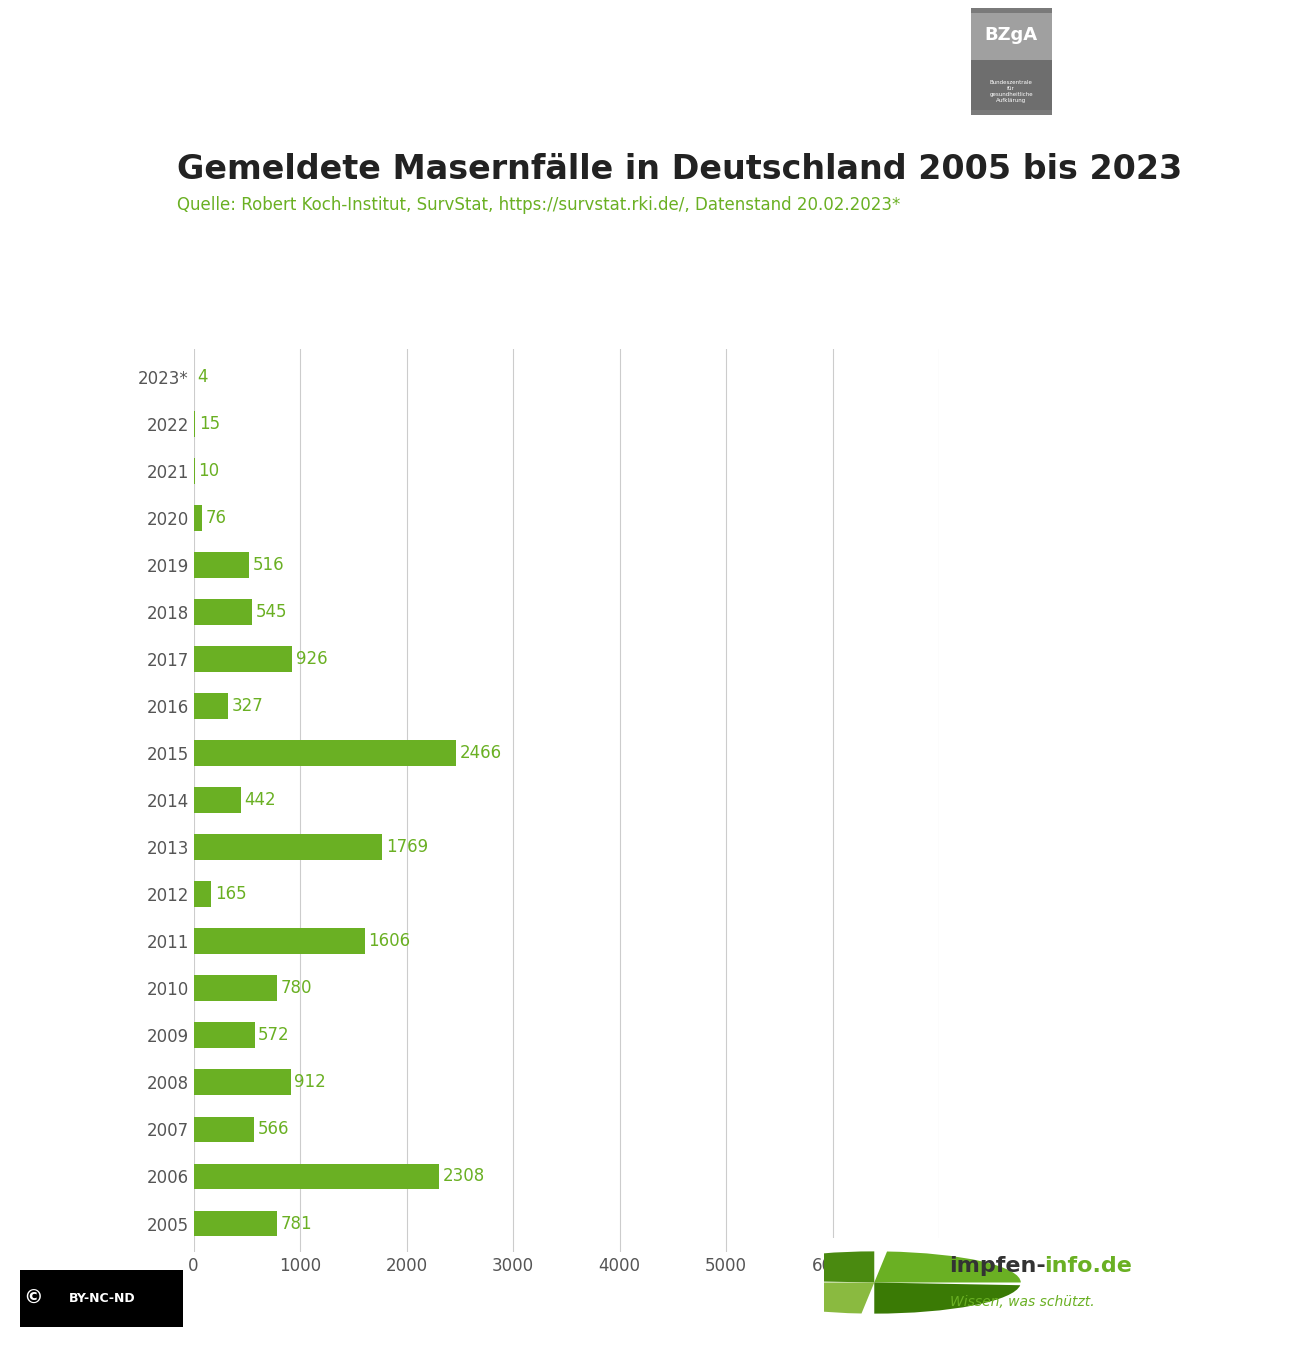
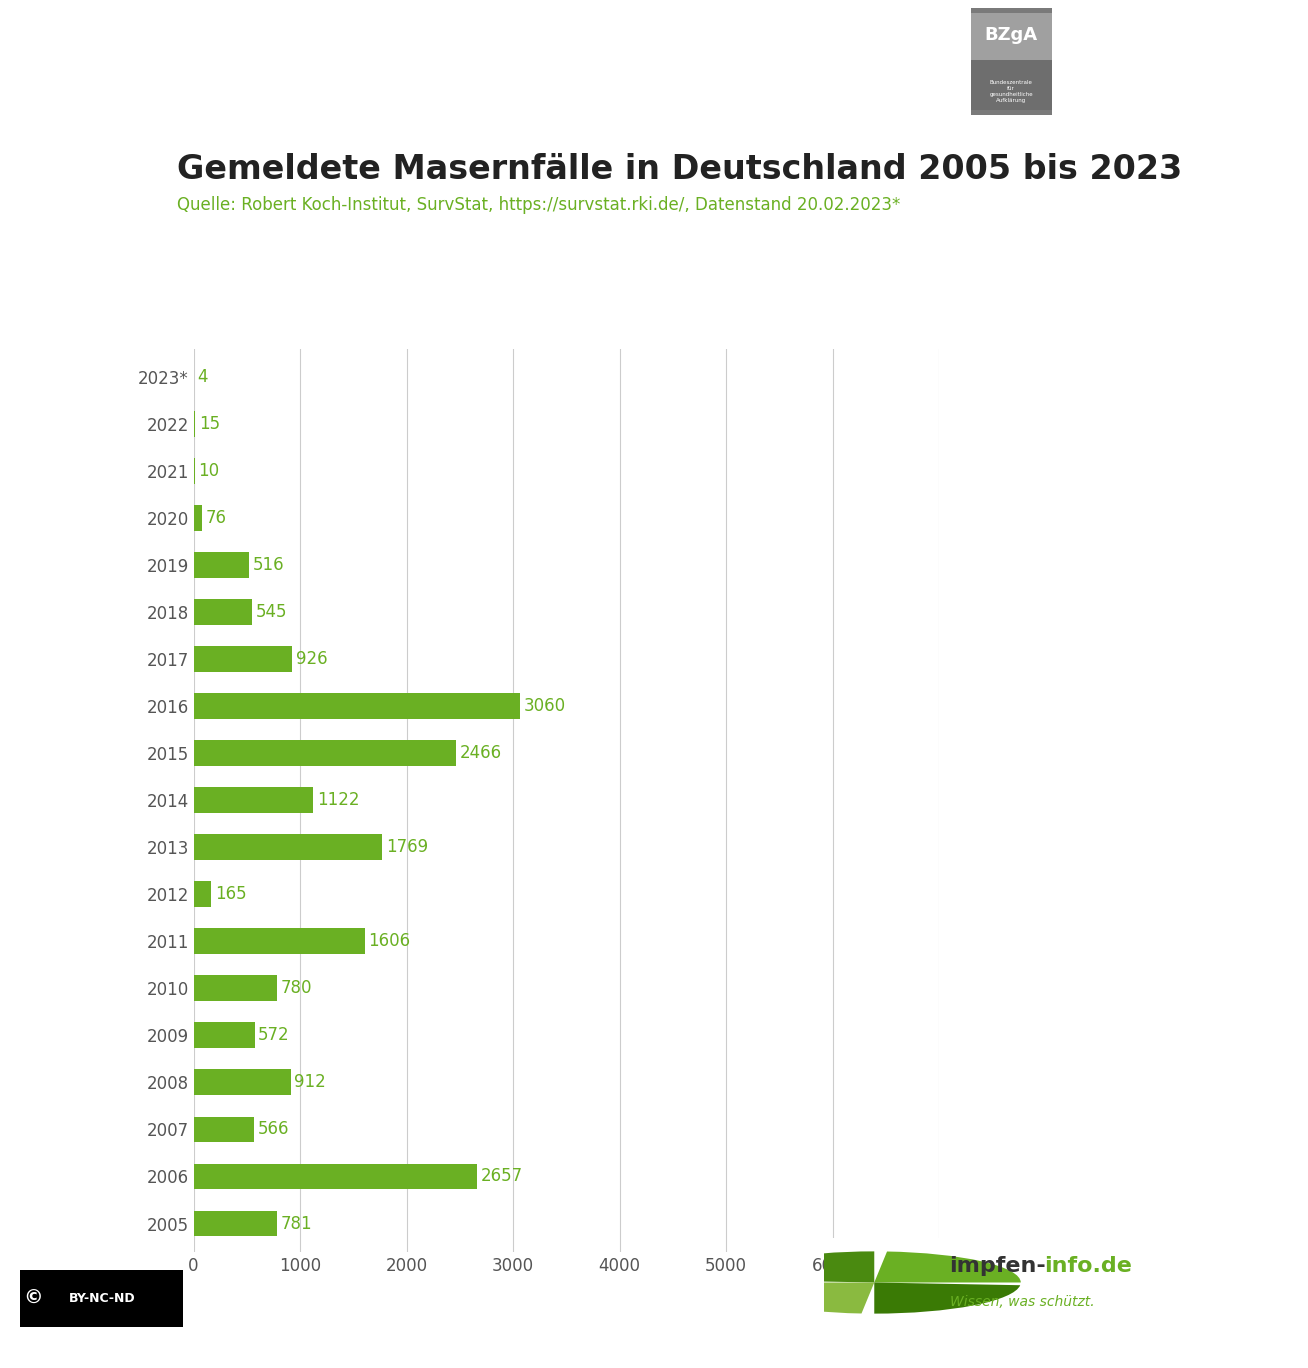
2016: 327 -> 3060
2014: 442 -> 1122
2006: 2308 -> 2657
